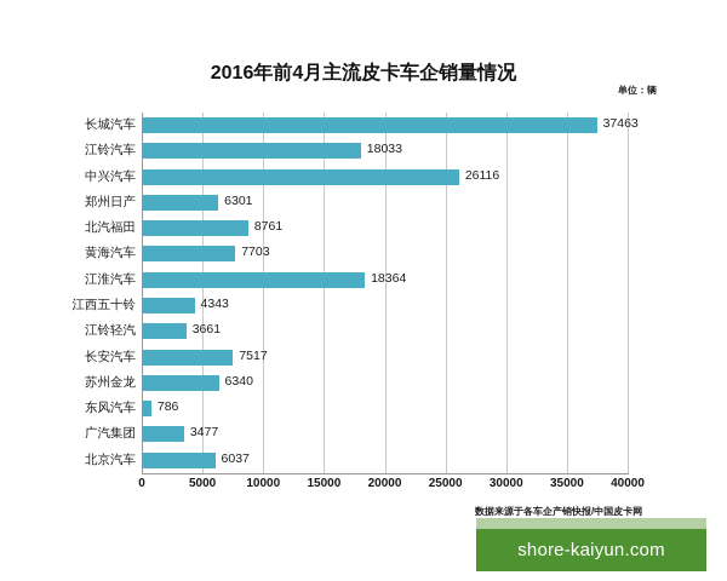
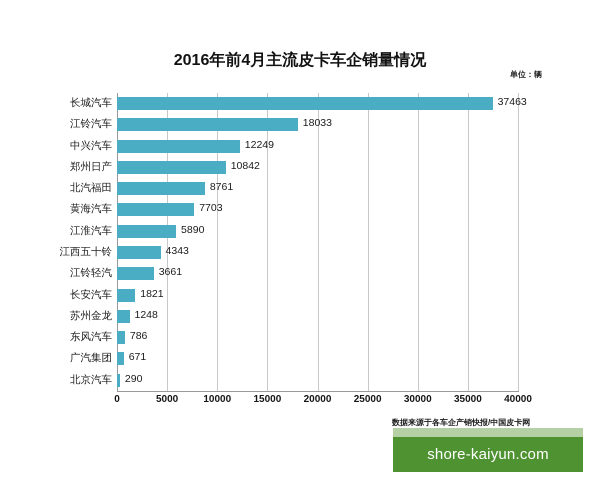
中兴汽车: 26116 -> 12249
郑州日产: 6301 -> 10842
江淮汽车: 18364 -> 5890
长安汽车: 7517 -> 1821
苏州金龙: 6340 -> 1248
广汽集团: 3477 -> 671
北京汽车: 6037 -> 290
